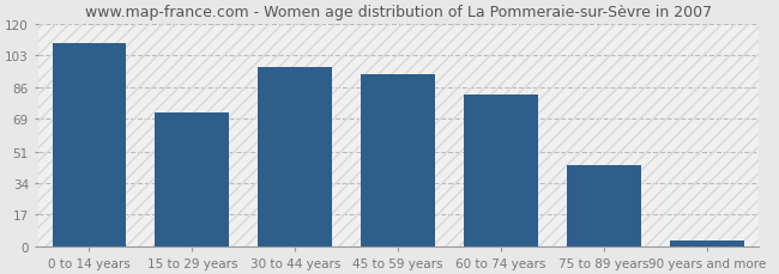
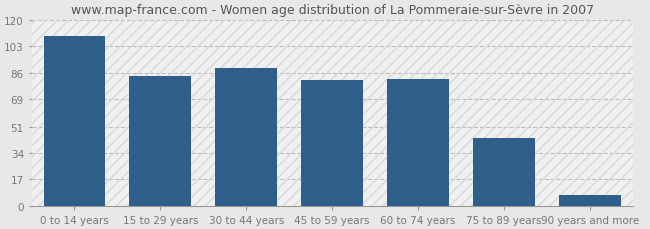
15 to 29 years: 72 -> 84
30 to 44 years: 97 -> 89
45 to 59 years: 93 -> 81
90 years and more: 3 -> 7
